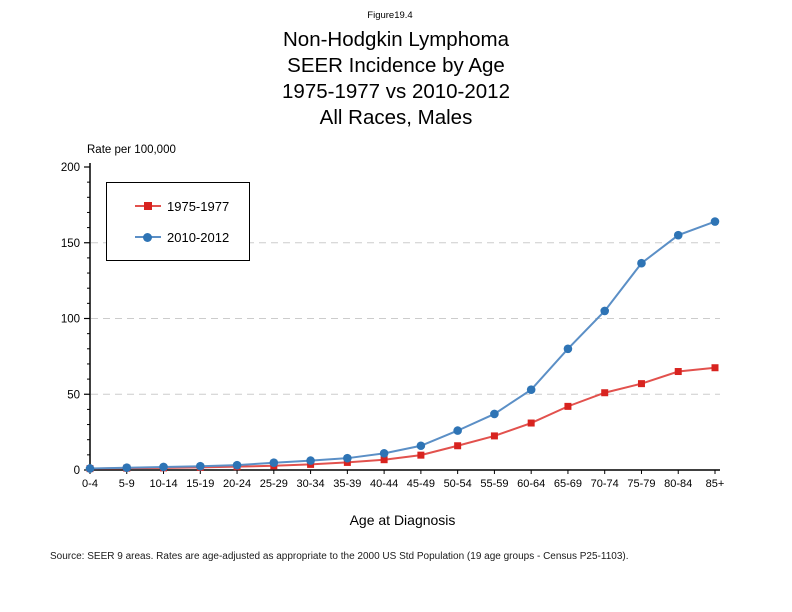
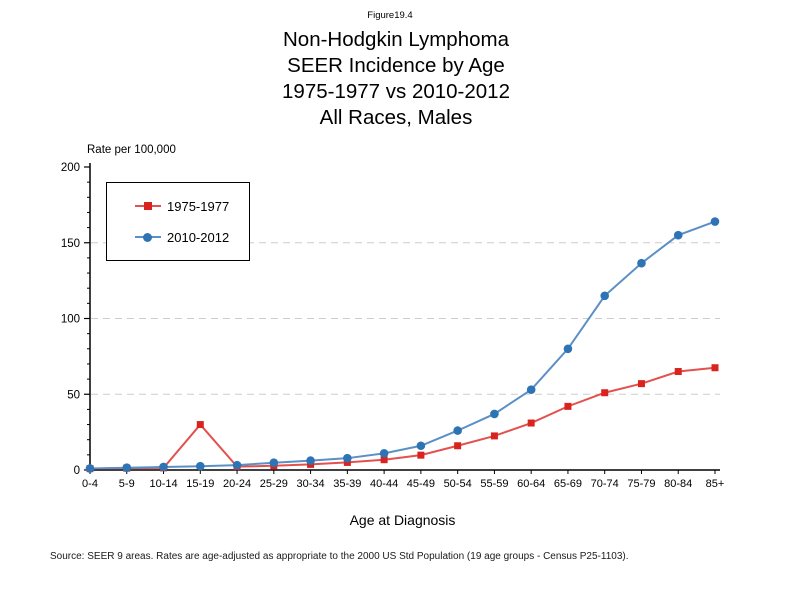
1975-1977/15-19: 2 -> 30
2010-2012/70-74: 105 -> 115
